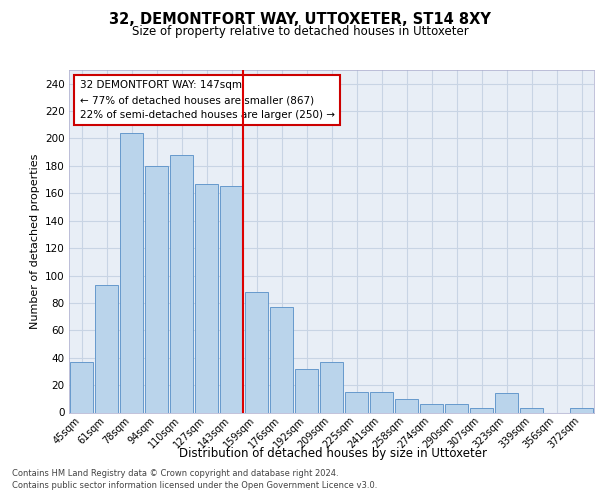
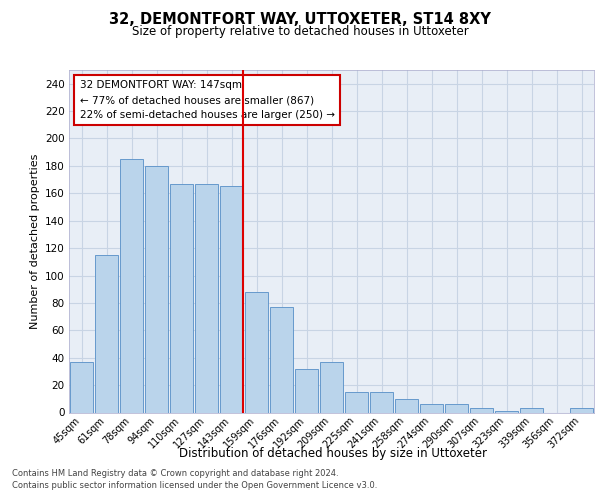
61sqm: 93 -> 115
78sqm: 204 -> 185
110sqm: 188 -> 167
323sqm: 14 -> 1
